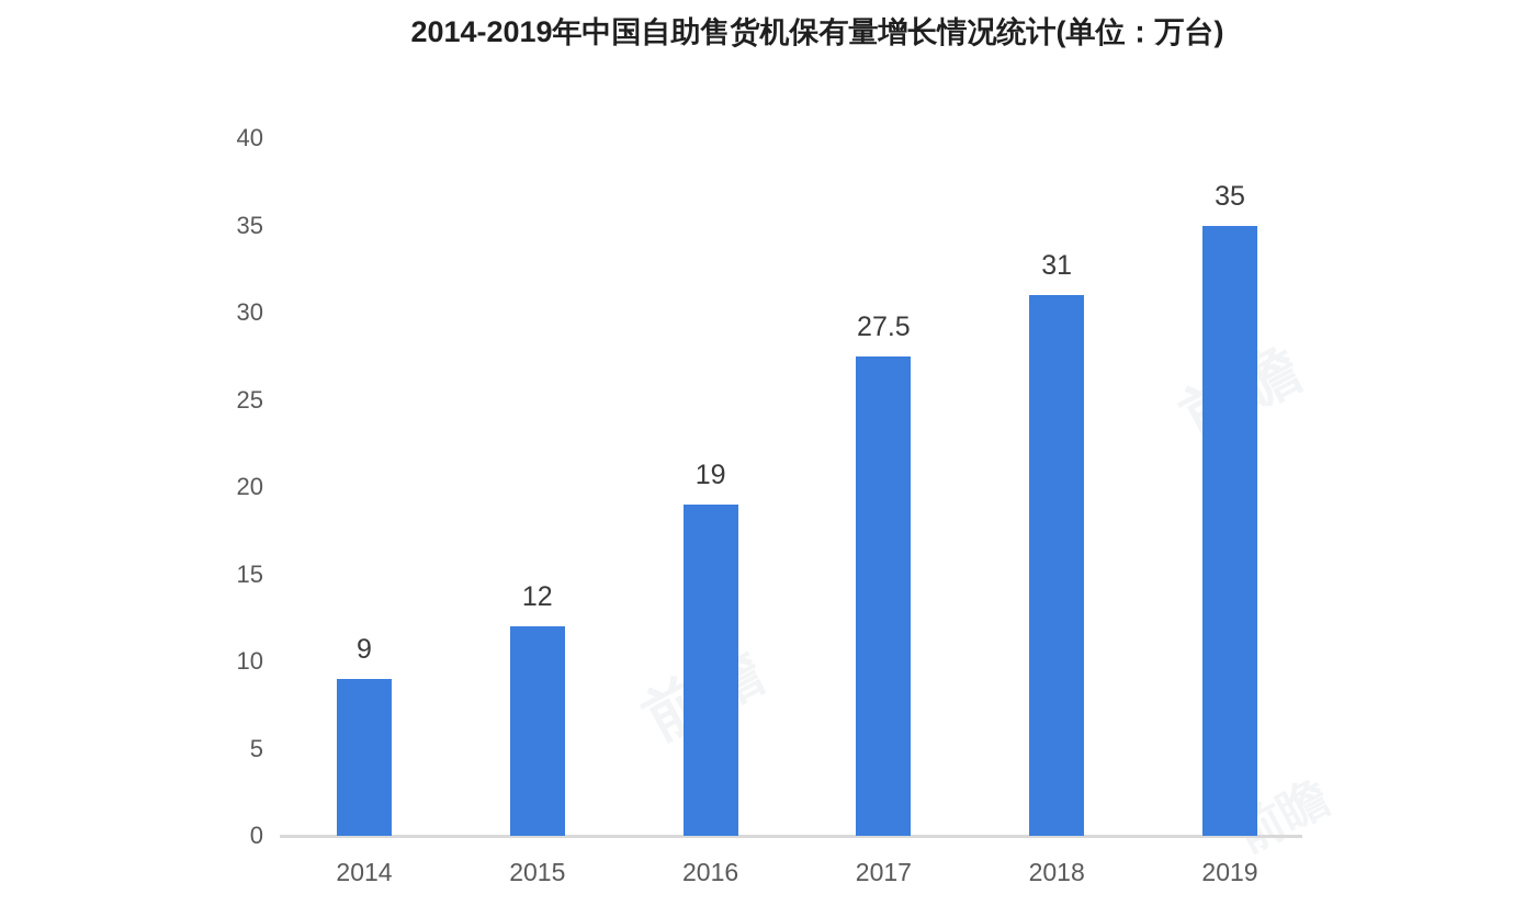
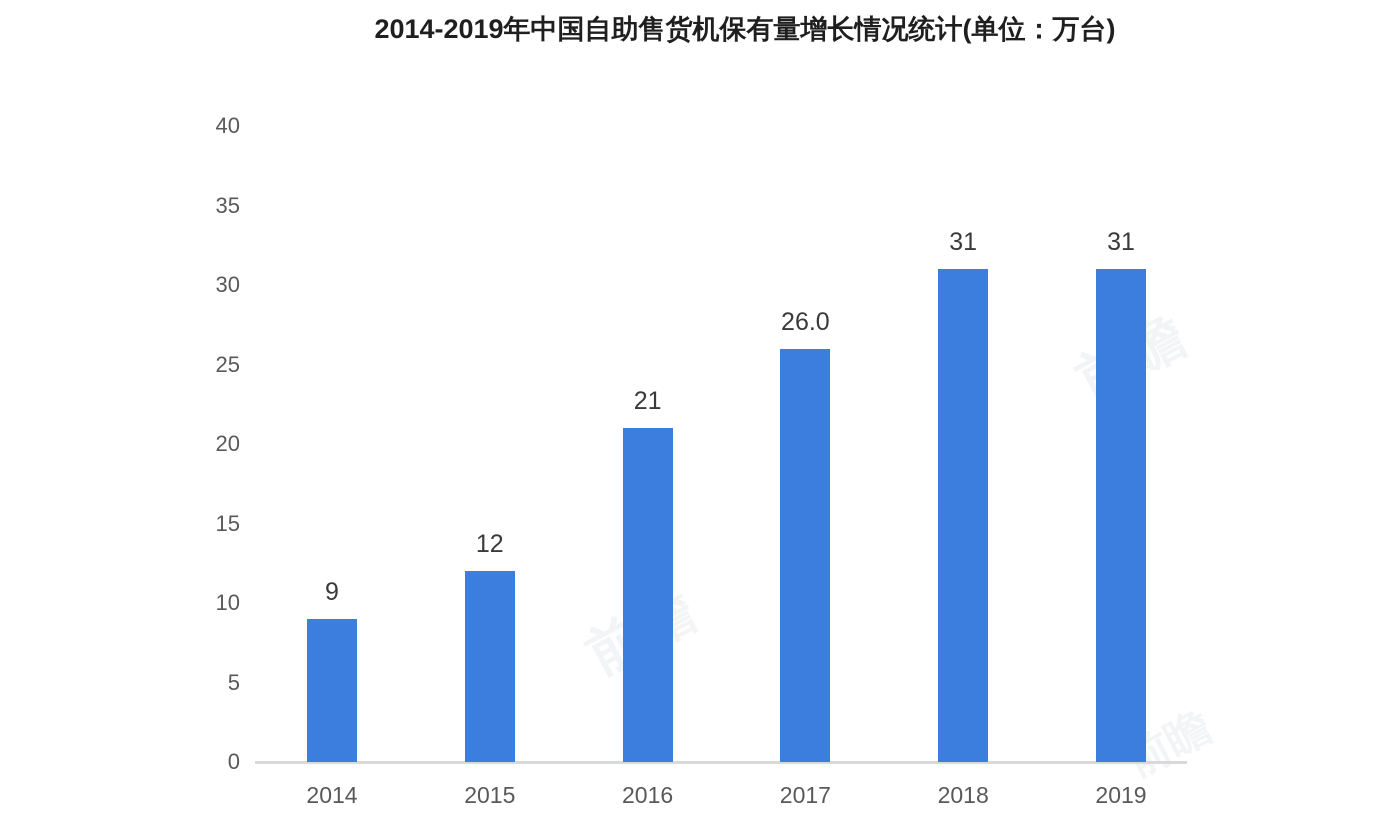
2016: 19 -> 21
2017: 27.5 -> 26.0
2019: 35 -> 31
